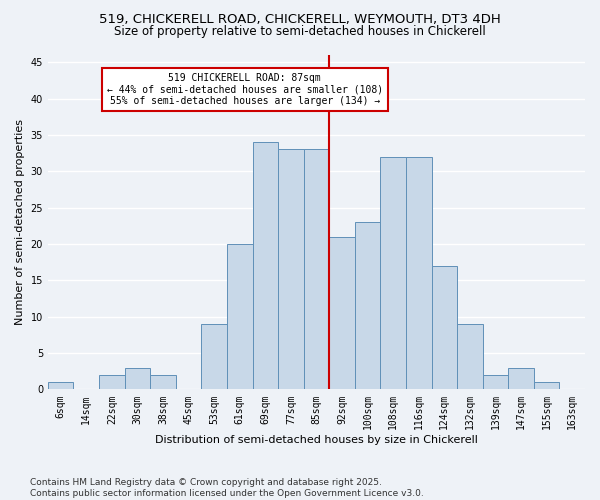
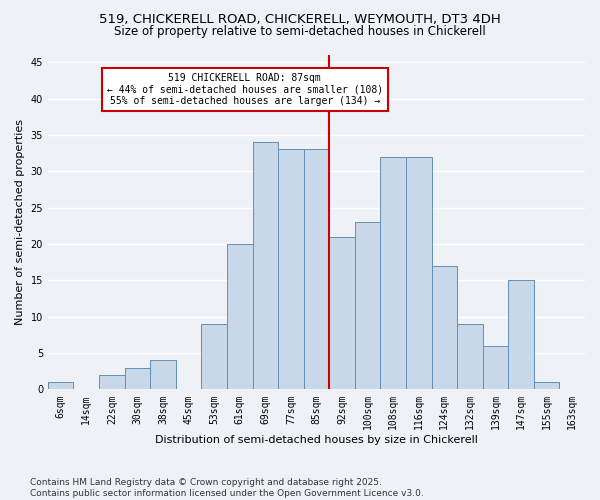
38sqm: 2 -> 4
139sqm: 2 -> 6
147sqm: 3 -> 15
